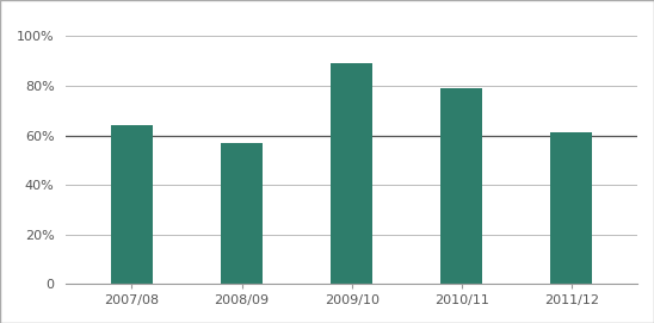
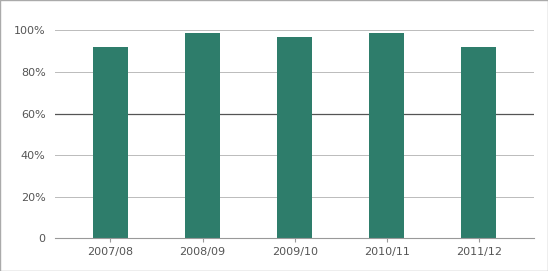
2007/08: 64% -> 92%
2008/09: 57% -> 99%
2009/10: 89% -> 97%
2010/11: 79% -> 99%
2011/12: 61% -> 92%
